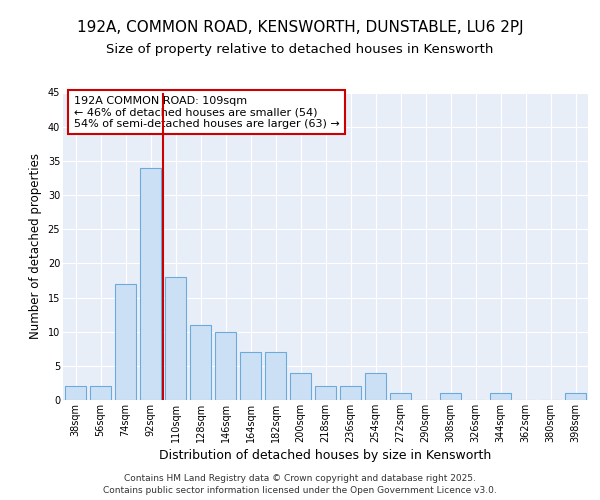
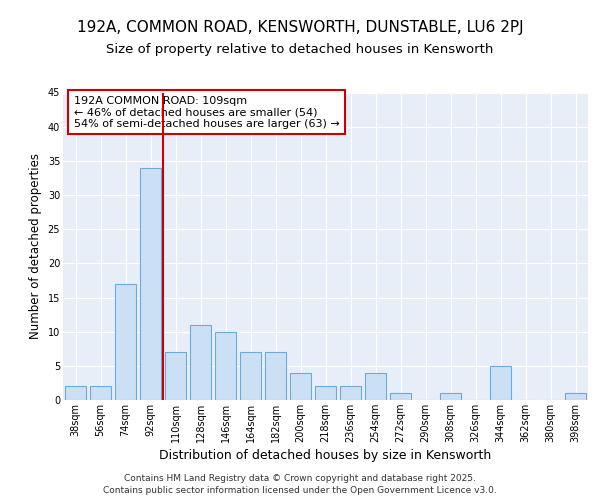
110sqm: 18 -> 7
344sqm: 1 -> 5
